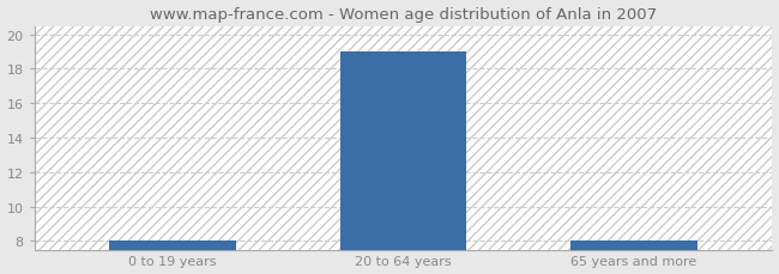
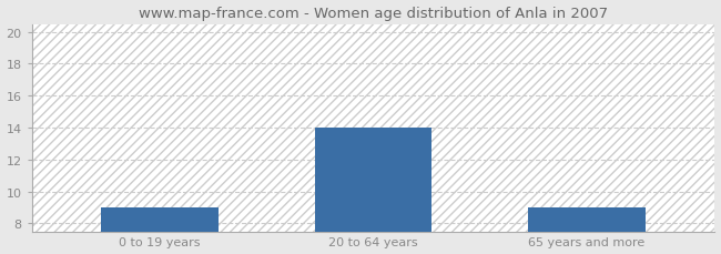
0 to 19 years: 8 -> 9
20 to 64 years: 19 -> 14
65 years and more: 8 -> 9
